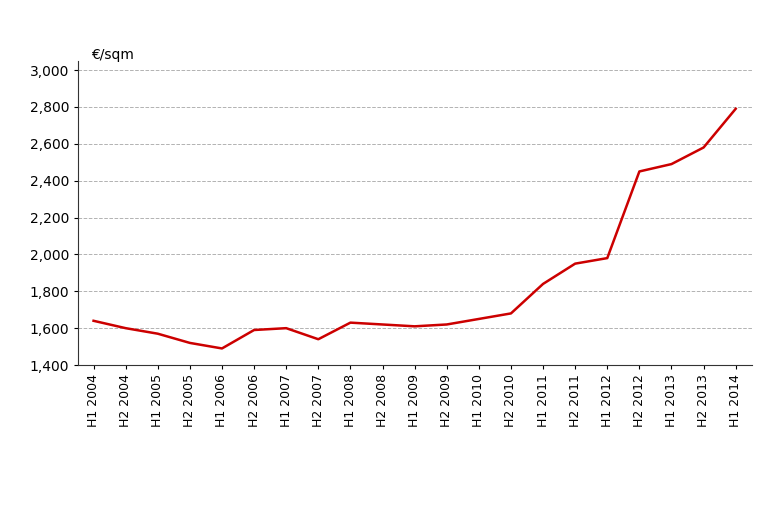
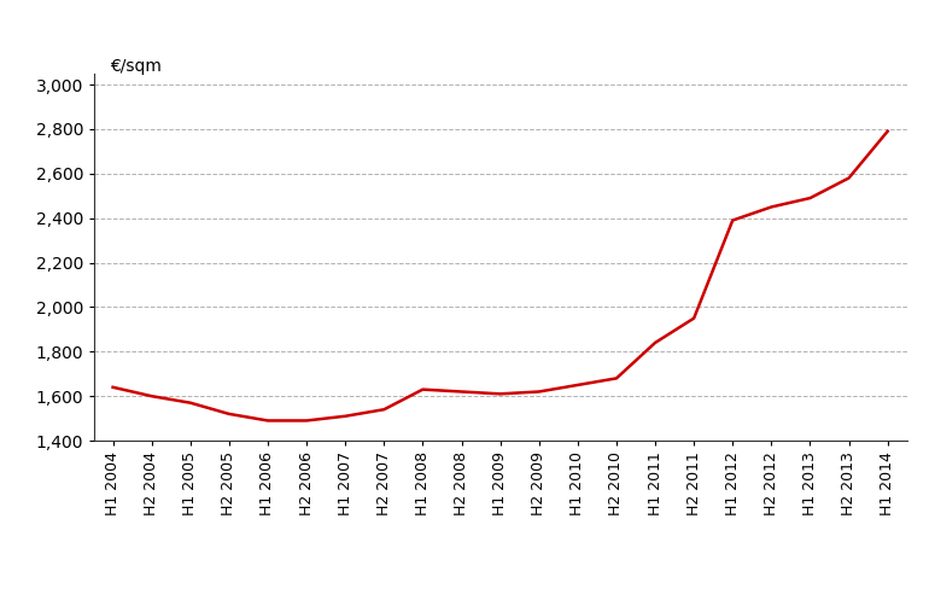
H2 2006: 1,590 -> 1,490
H1 2007: 1,600 -> 1,510
H1 2012: 1,980 -> 2,390
